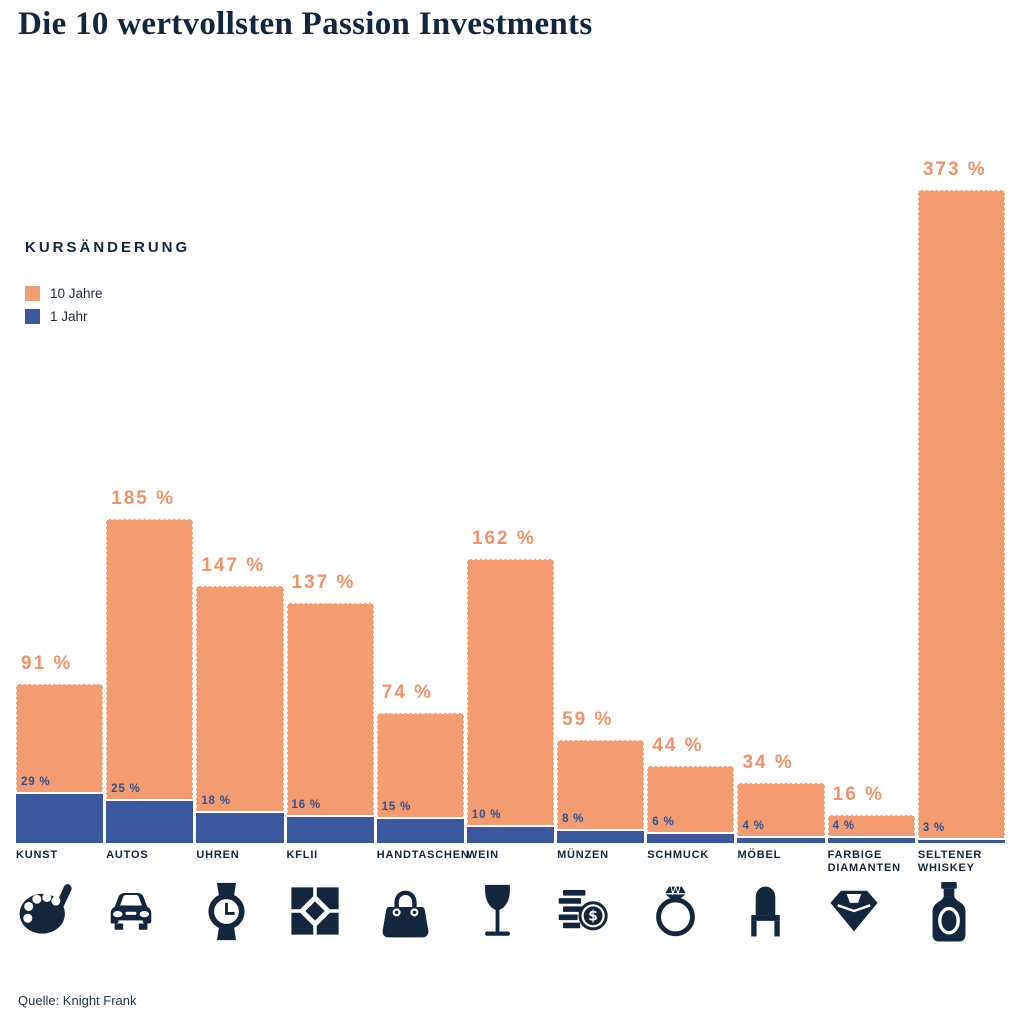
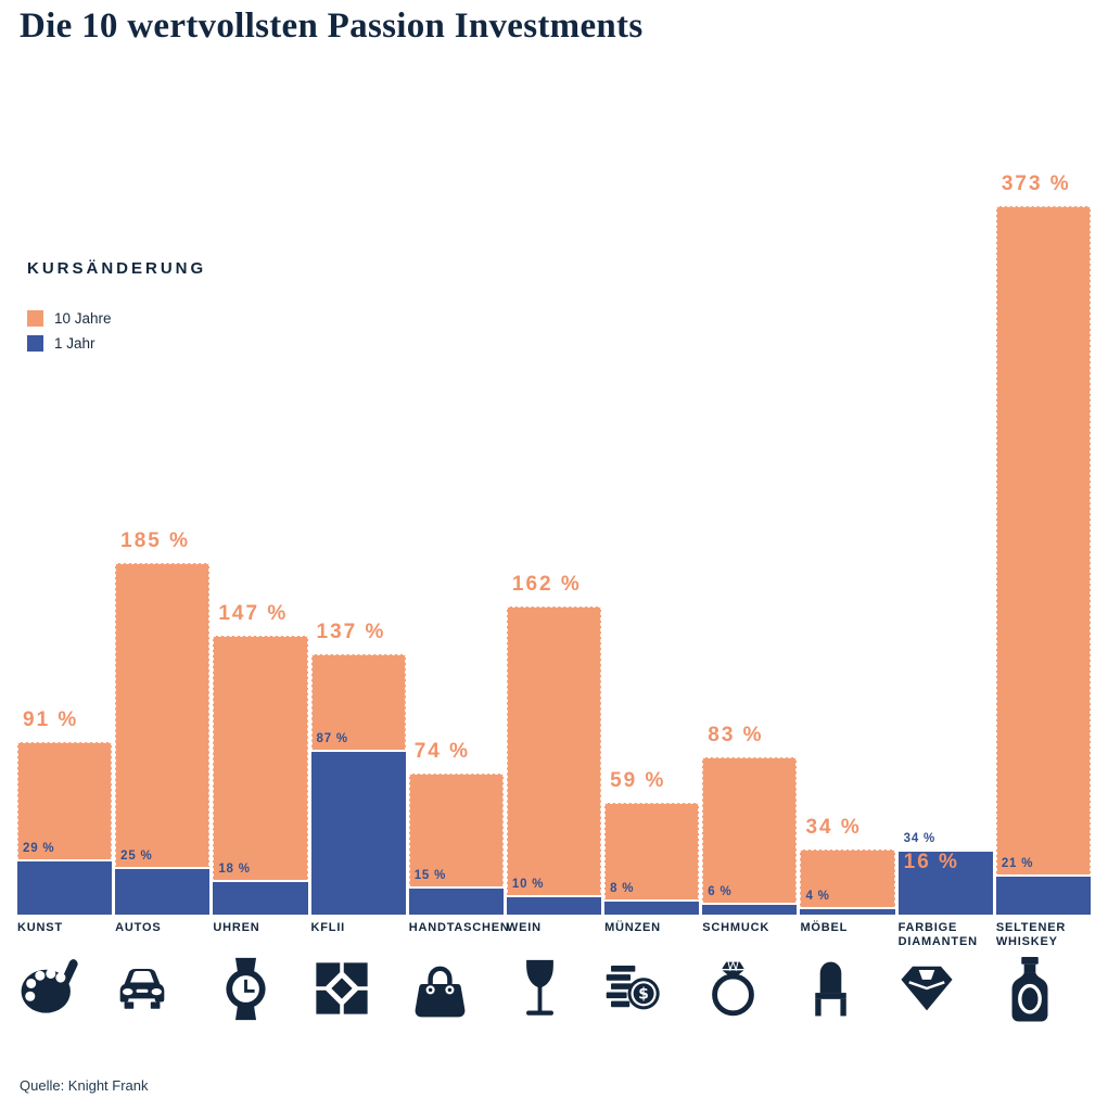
1 Jahr/KFLII: 16 -> 87
10 Jahre/SCHMUCK: 44 -> 83
1 Jahr/FARBIGE DIAMANTEN: 4 -> 34
1 Jahr/SELTENER WHISKEY: 3 -> 21
